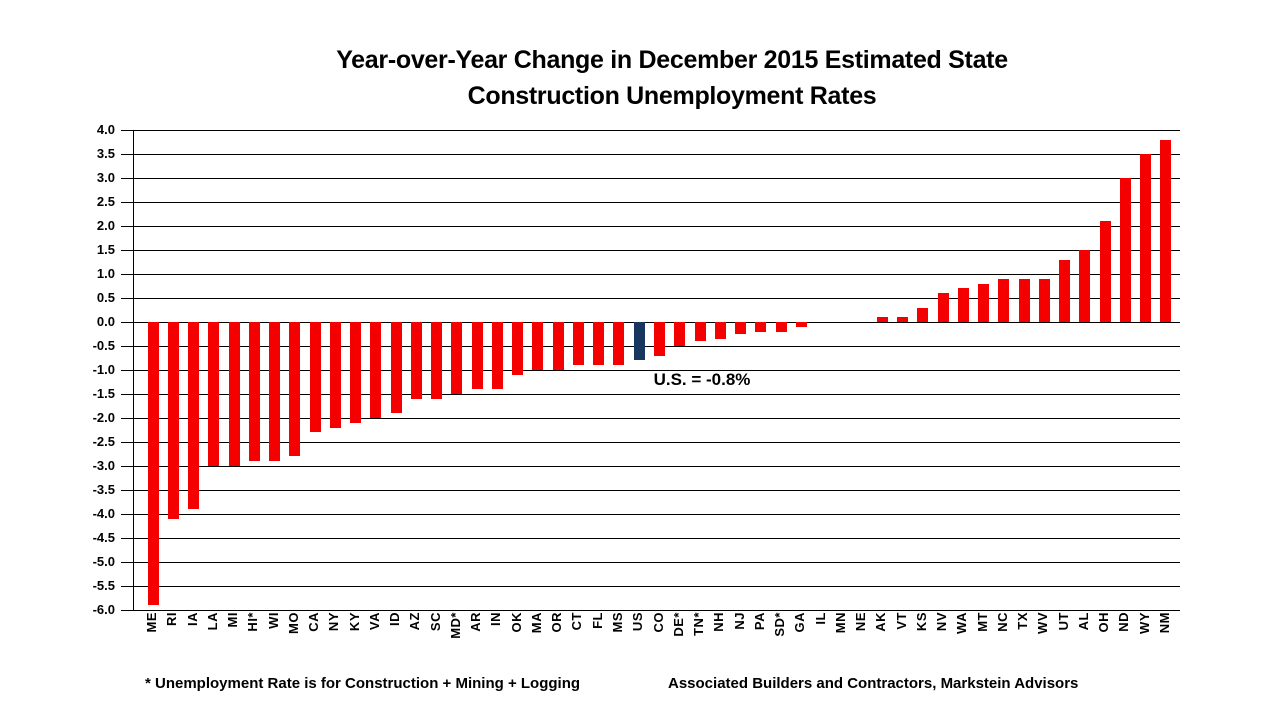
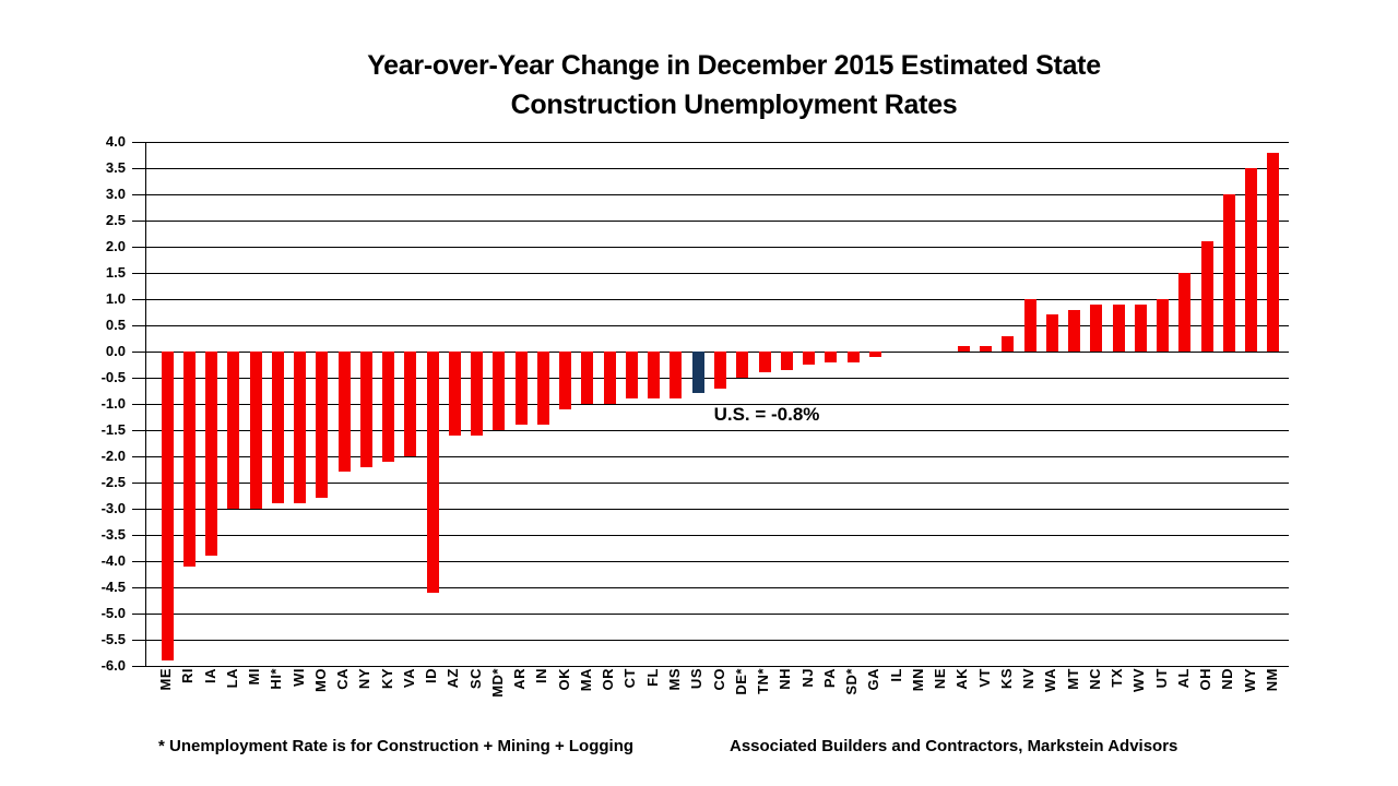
ID: -1.9 -> -4.6
NV: 0.6 -> 1.0
UT: 1.3 -> 1.0
